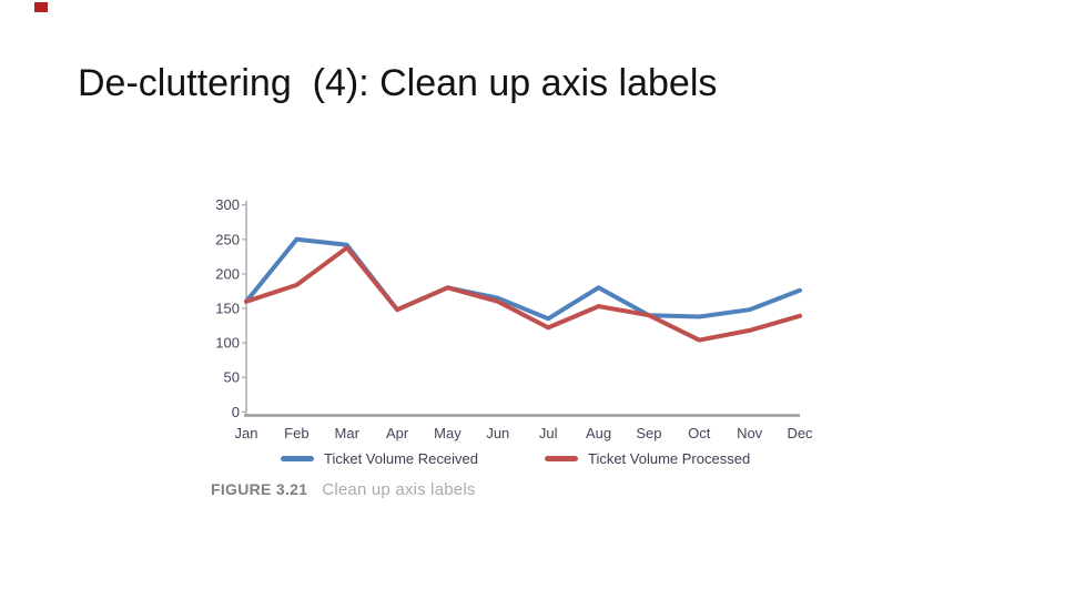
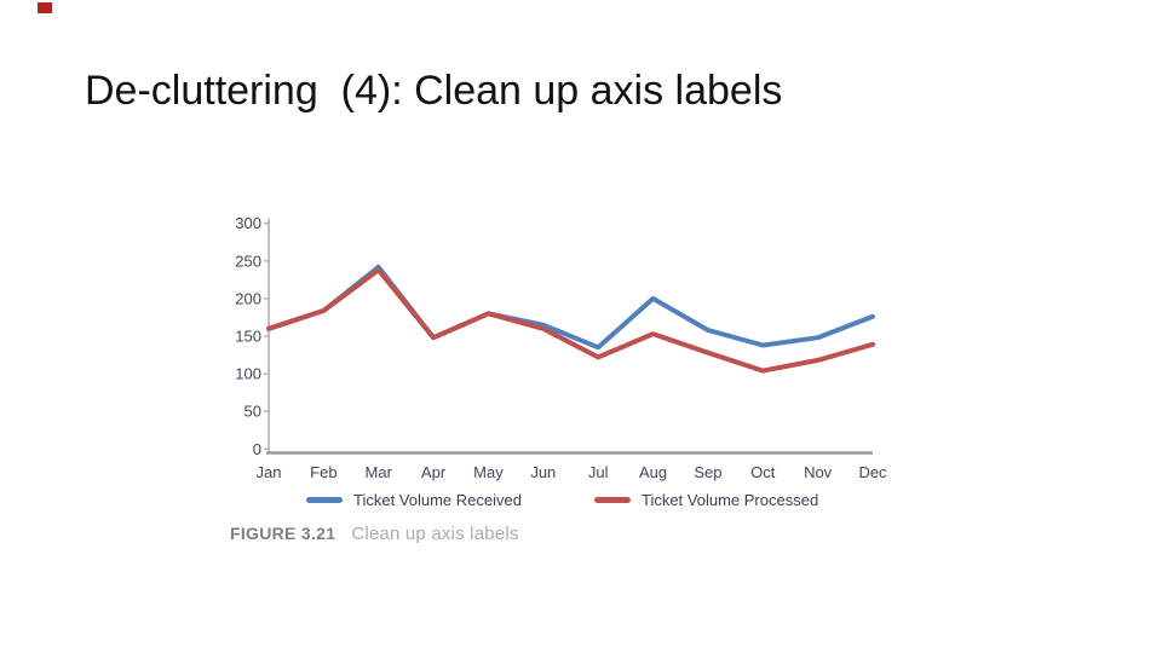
Ticket Volume Received/Feb: 250 -> 180
Ticket Volume Received/Aug: 180 -> 200
Ticket Volume Received/Sep: 140 -> 160
Ticket Volume Processed/Sep: 140 -> 130
